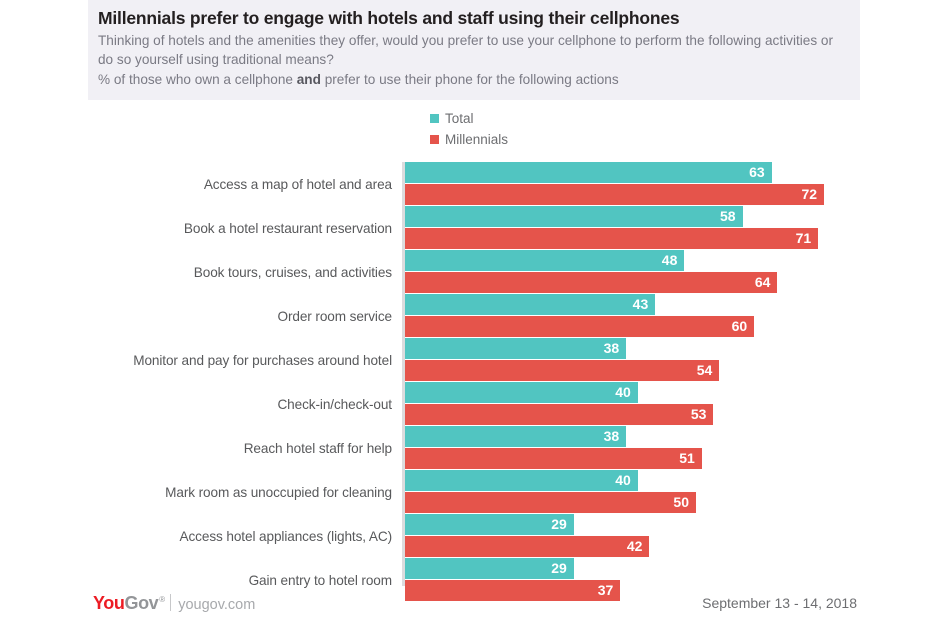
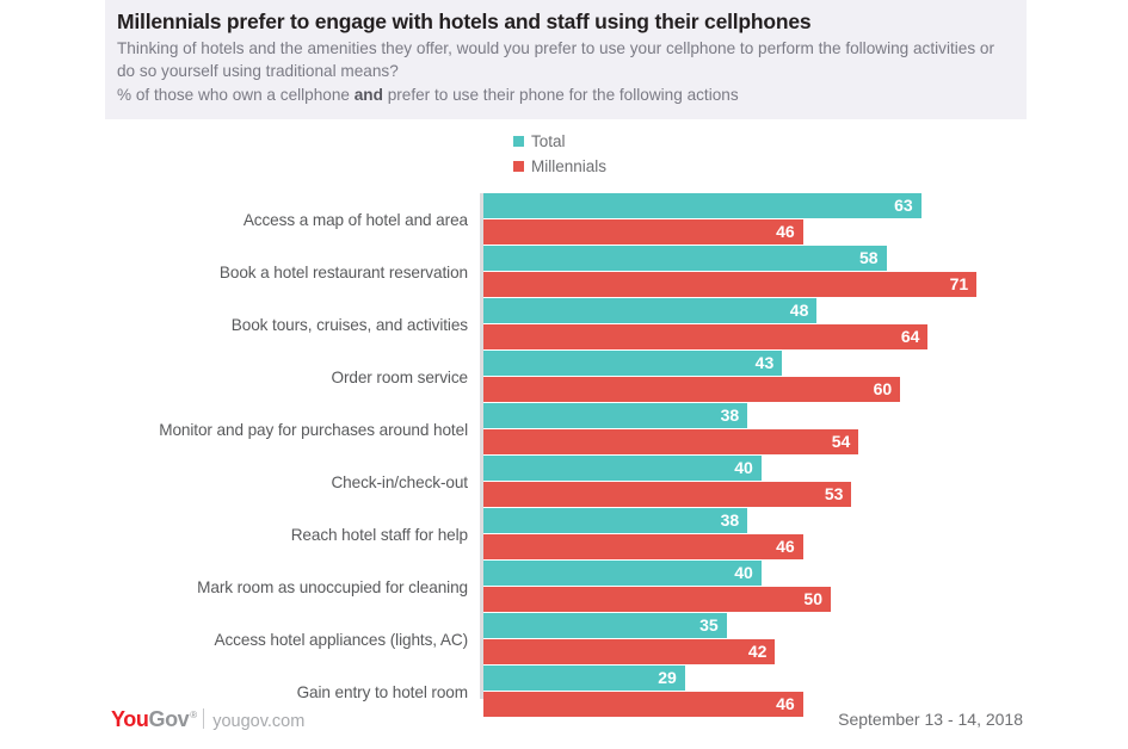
Millennials/Access a map of hotel and area: 72 -> 46
Millennials/Reach hotel staff for help: 51 -> 46
Total/Access hotel appliances (lights, AC): 29 -> 35
Millennials/Gain entry to hotel room: 37 -> 46
